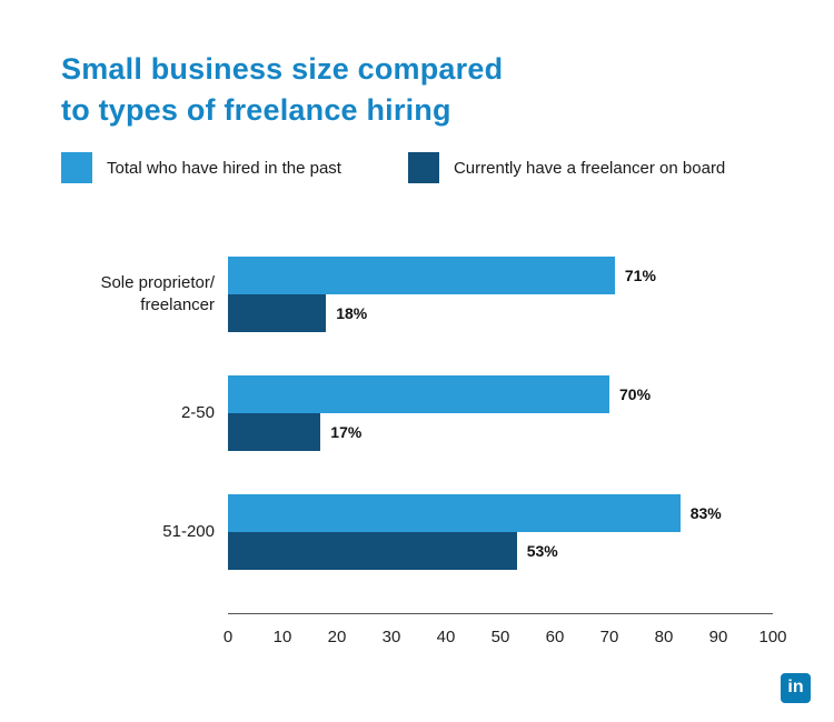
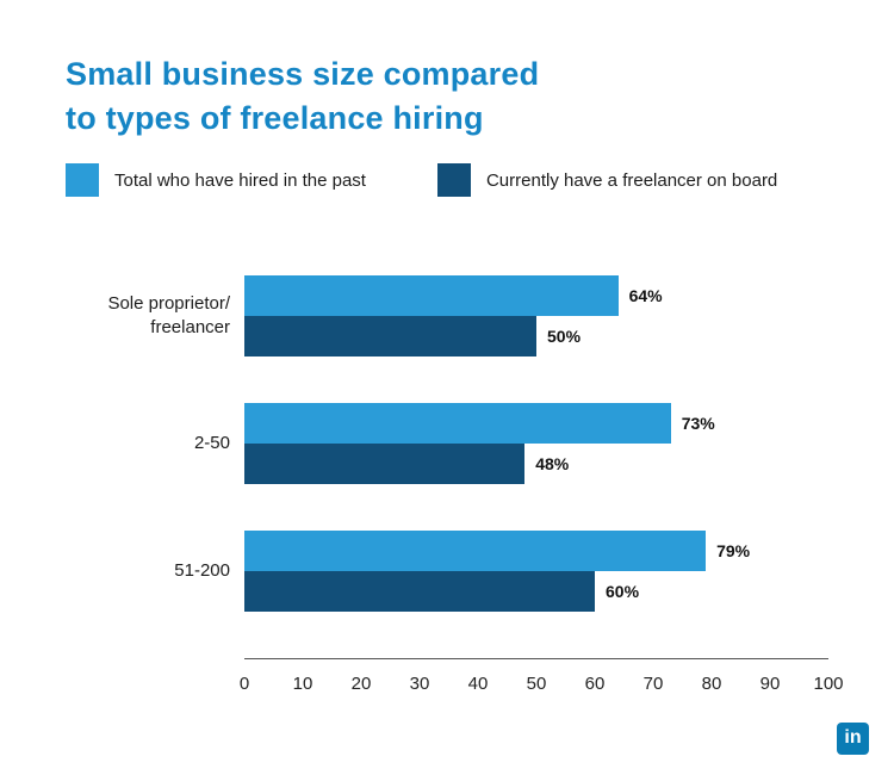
Total who have hired in the past/Sole proprietor/ freelancer: 71% -> 64%
Currently have a freelancer on board/Sole proprietor/ freelancer: 18% -> 50%
Total who have hired in the past/2-50: 70% -> 73%
Currently have a freelancer on board/2-50: 17% -> 48%
Total who have hired in the past/51-200: 83% -> 79%
Currently have a freelancer on board/51-200: 53% -> 60%
